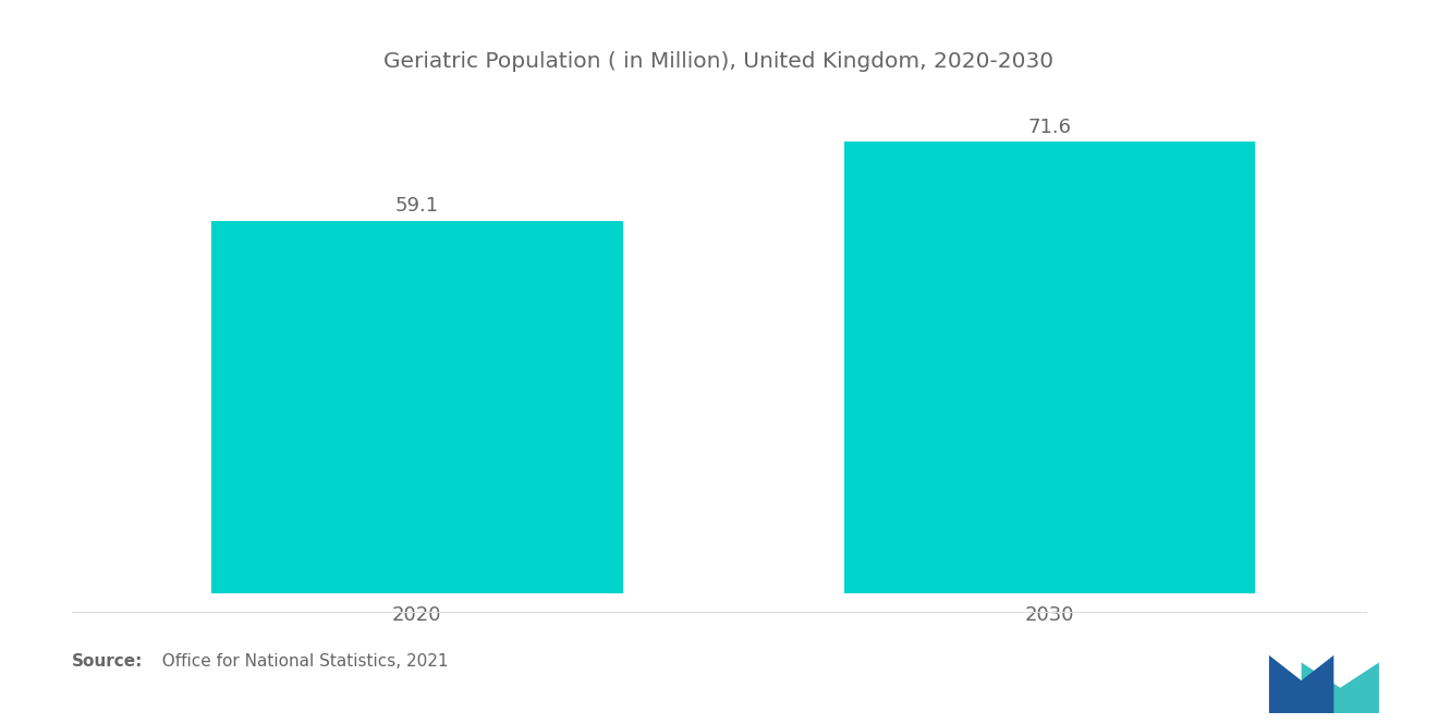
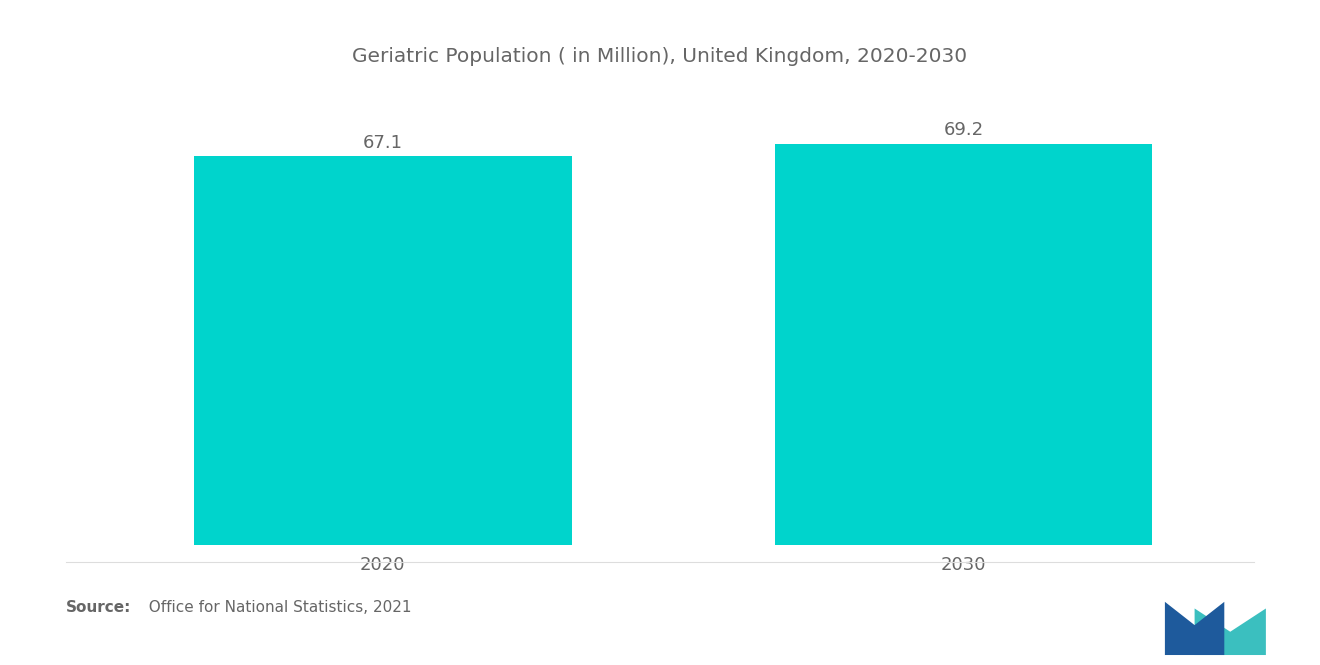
2020: 59.1 -> 67.1
2030: 71.6 -> 69.2
